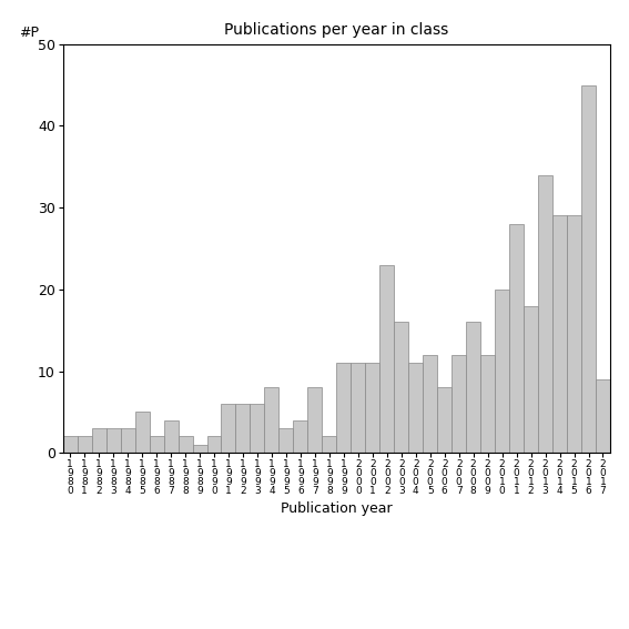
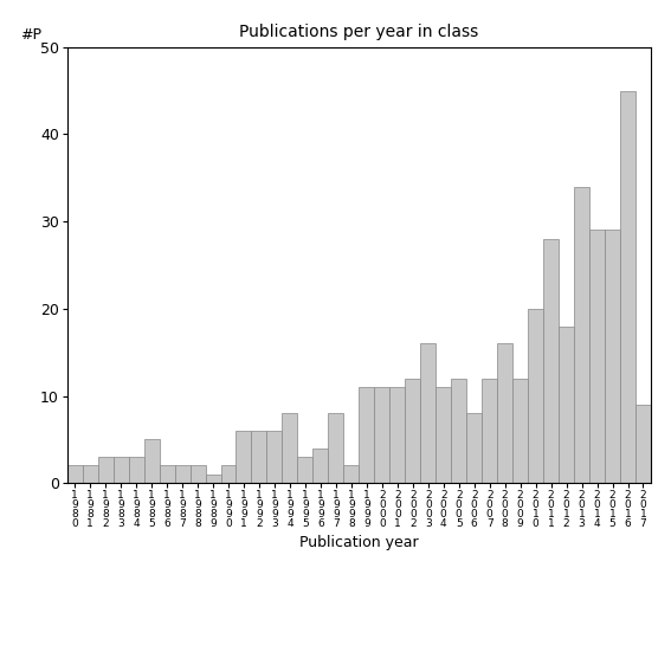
1 9 8 7: 4 -> 2
2 0 0 2: 23 -> 12
